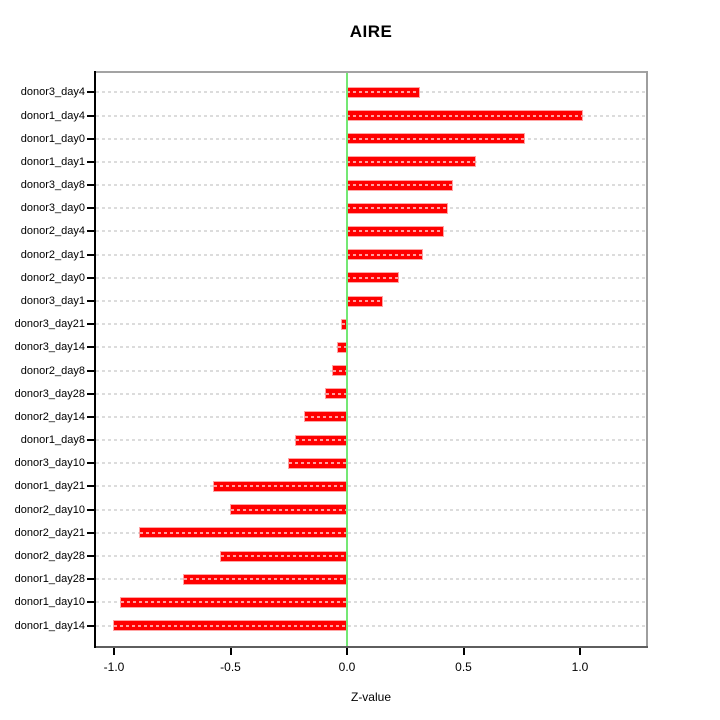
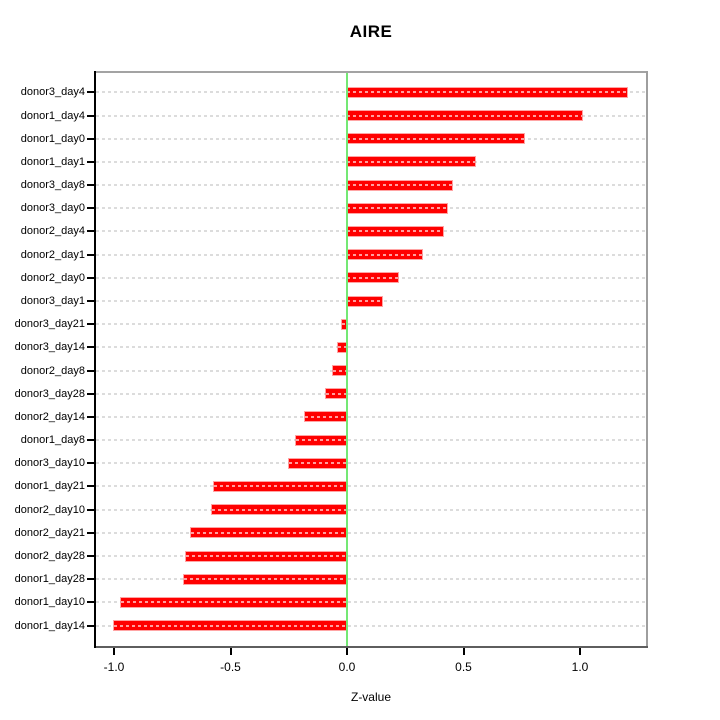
donor3_day4: 0.31 -> 1.20
donor2_day10: -0.50 -> -0.58
donor2_day21: -0.89 -> -0.67
donor2_day28: -0.54 -> -0.69
